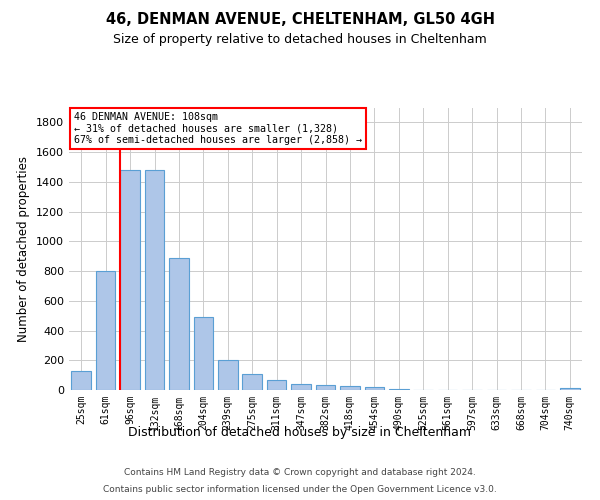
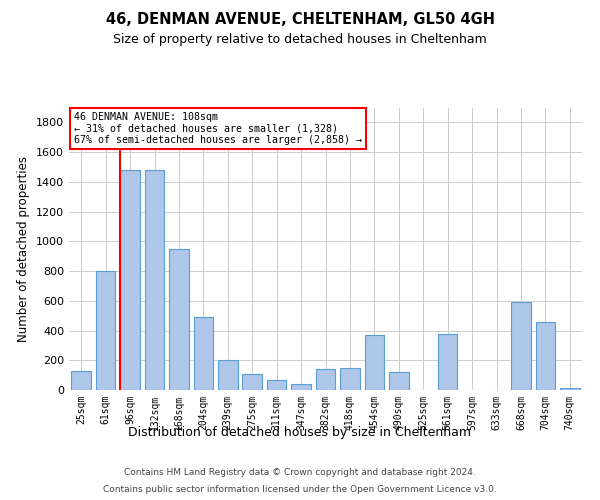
168sqm: 880 -> 950
382sqm: 30 -> 140
418sqm: 20 -> 150
454sqm: 20 -> 370
490sqm: 0 -> 120
561sqm: 0 -> 380
668sqm: 0 -> 590
704sqm: 0 -> 460
